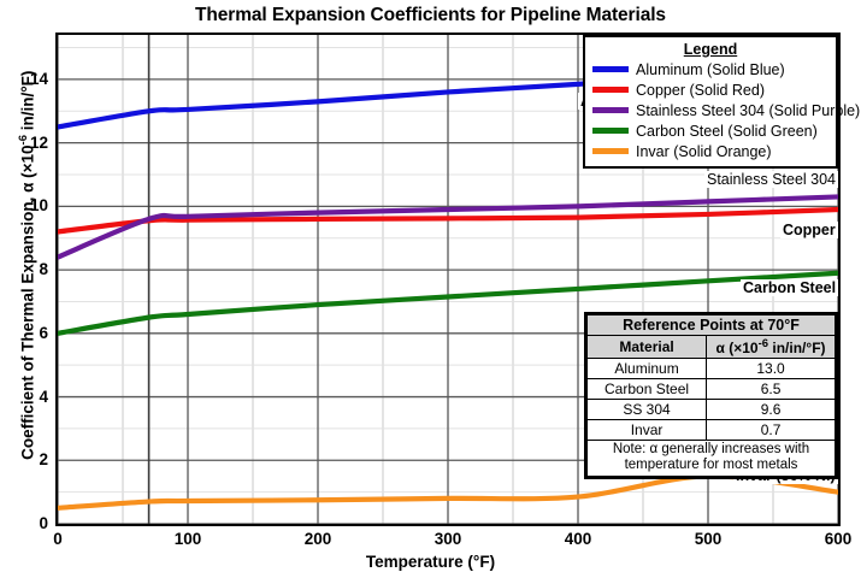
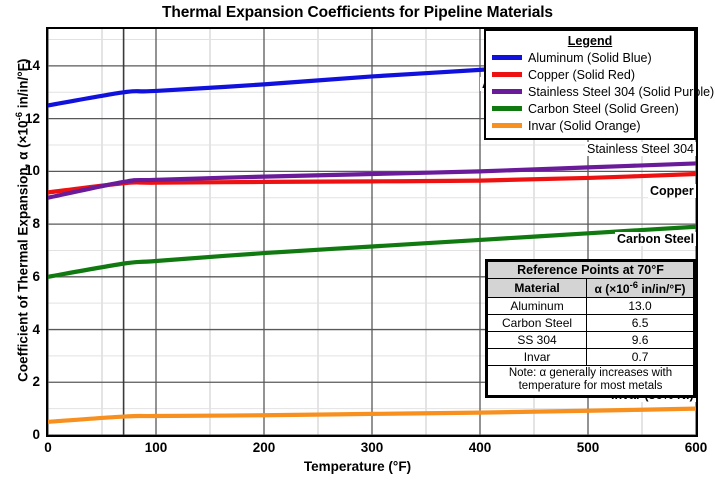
Stainless Steel 304/0: 8.4 -> 9.0
Invar (36% Ni)/500: 1.5 -> 0.9
